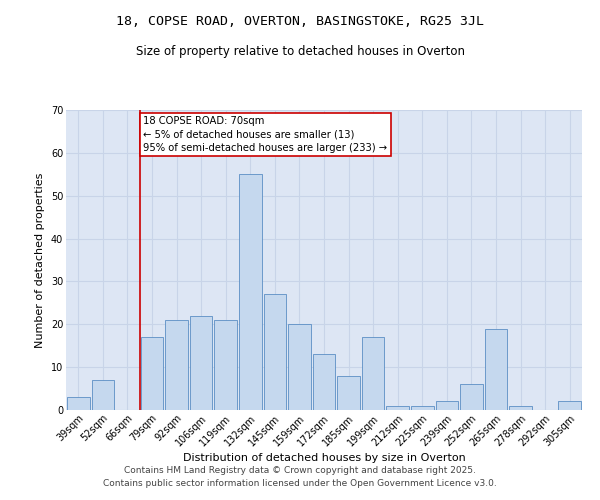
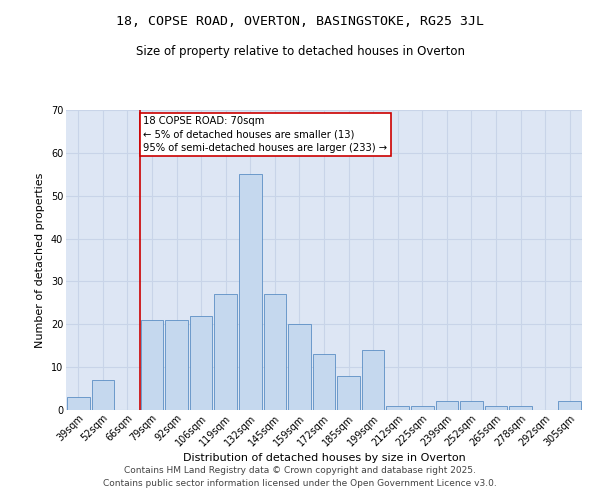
79sqm: 17 -> 21
119sqm: 21 -> 27
199sqm: 17 -> 14
252sqm: 6 -> 2
265sqm: 19 -> 1
